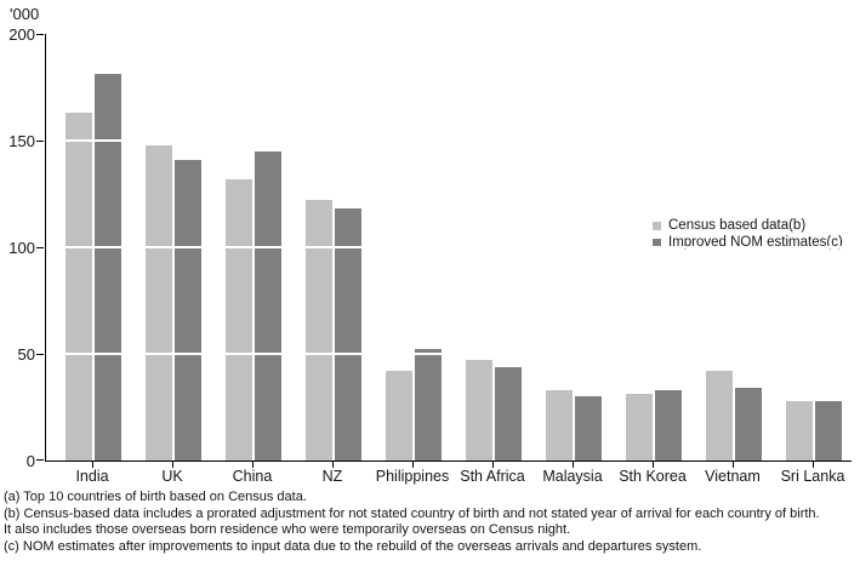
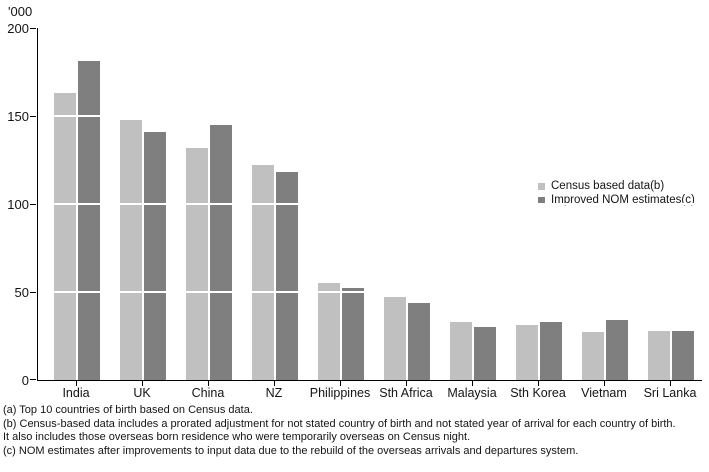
Census based data(b)/Philippines: 42 -> 55
Census based data(b)/Vietnam: 42 -> 27
